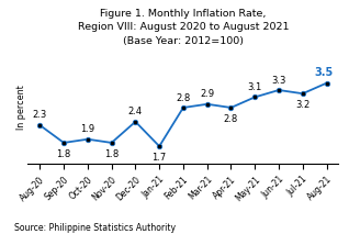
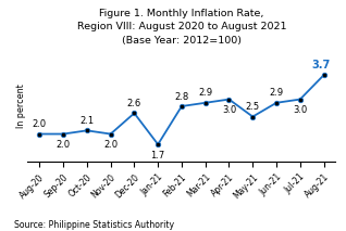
Aug-20: 2.3 -> 2.0
Sep-20: 1.8 -> 2.0
Oct-20: 1.9 -> 2.1
Nov-20: 1.8 -> 2.0
Dec-20: 2.4 -> 2.6
Apr-21: 2.8 -> 3.0
May-21: 3.1 -> 2.5
Jun-21: 3.3 -> 2.9
Jul-21: 3.2 -> 3.0
Aug-21: 3.5 -> 3.7
